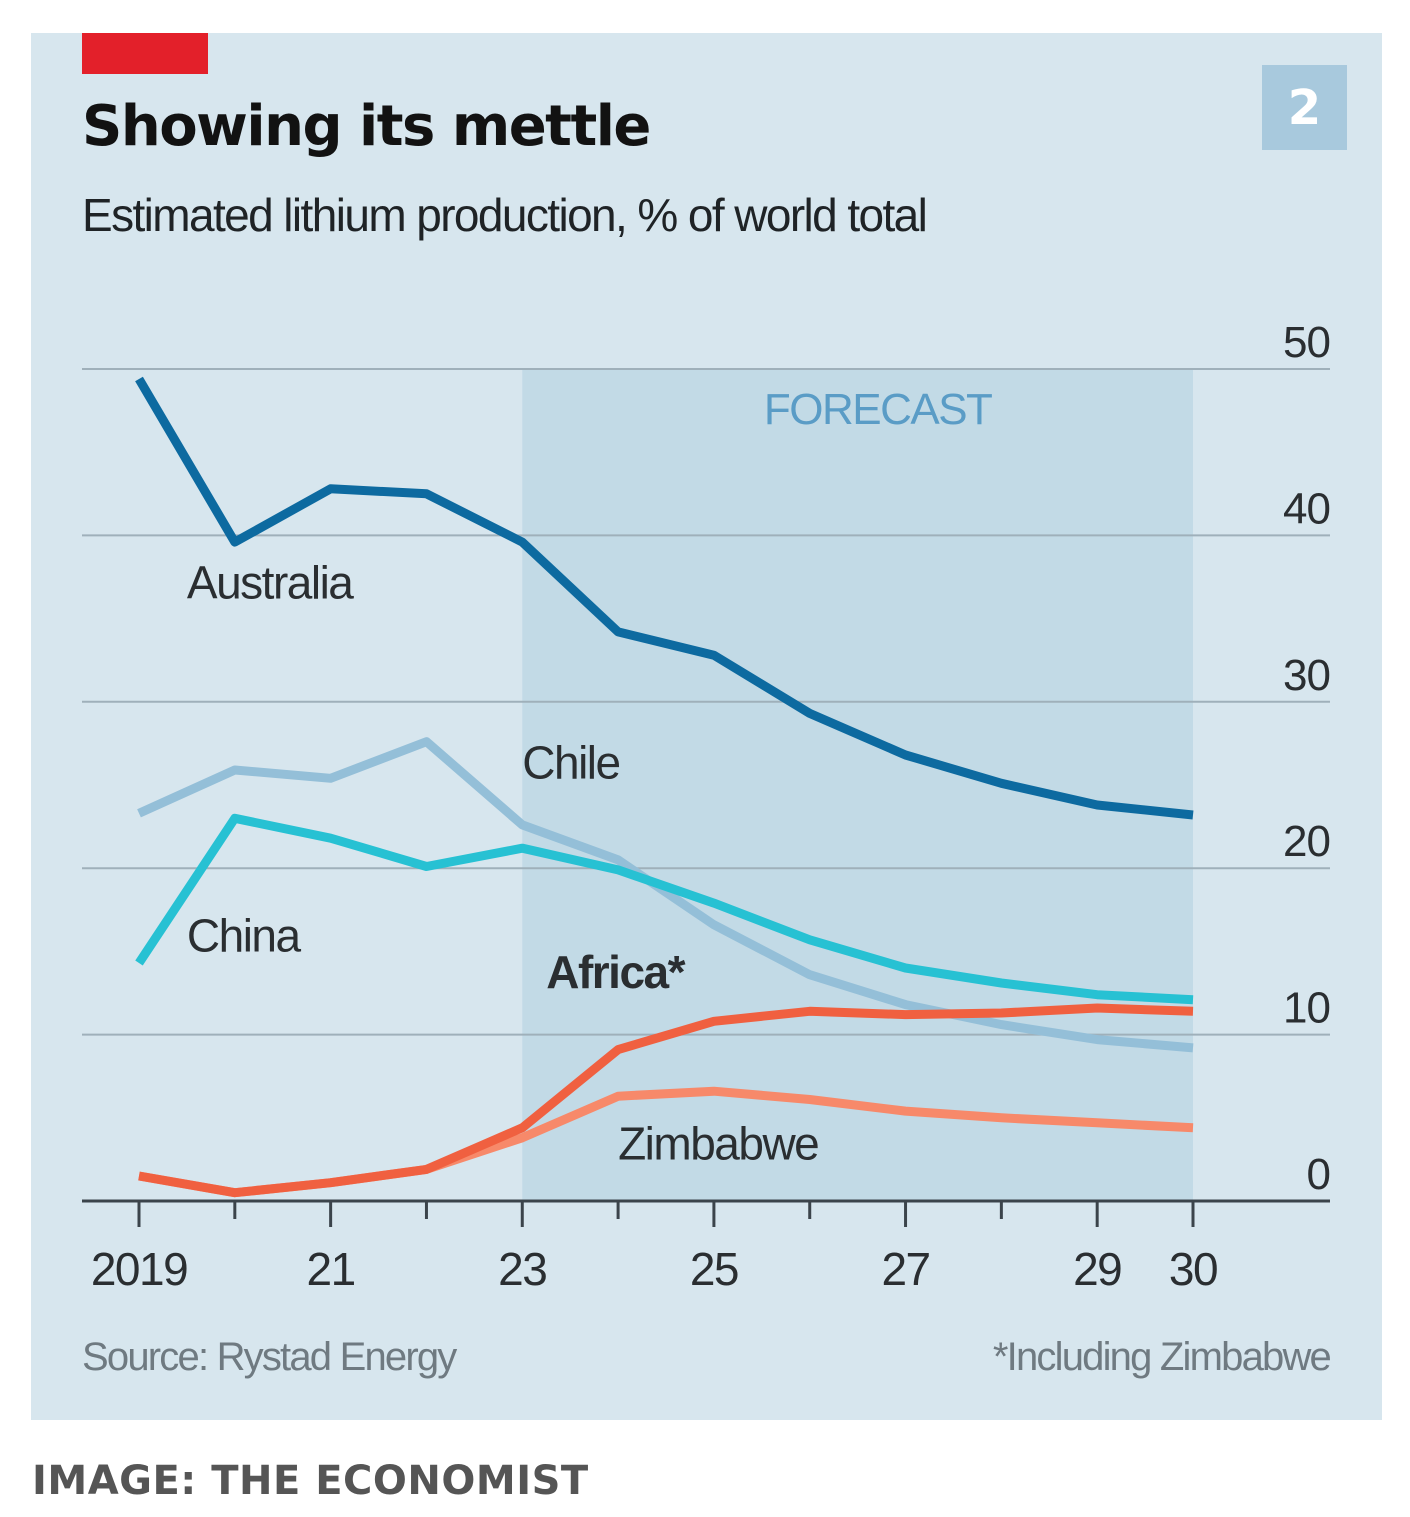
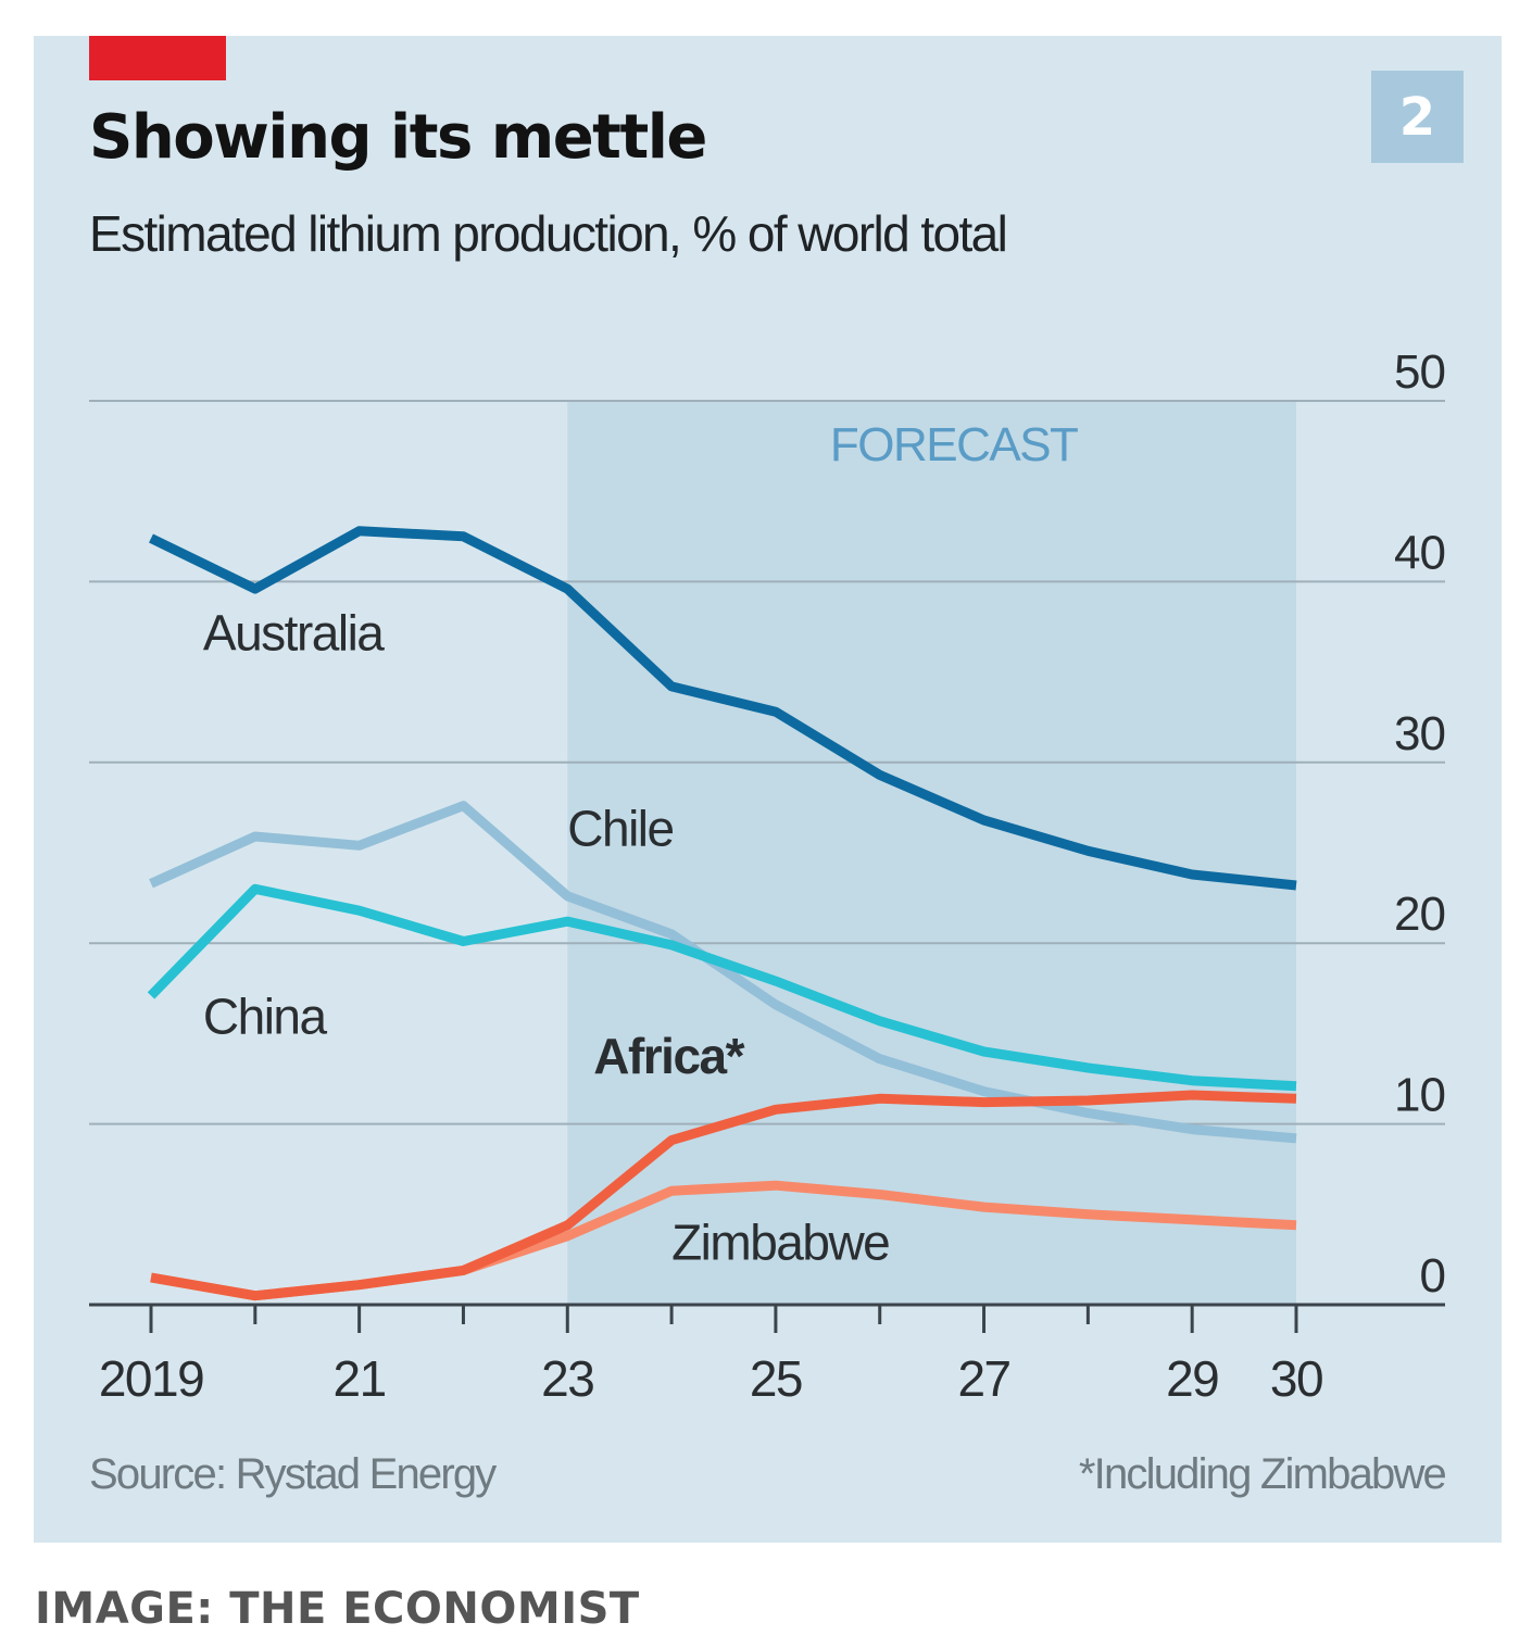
Australia/2019: 49.4 -> 42.4
China/2019: 14.3 -> 17.1
